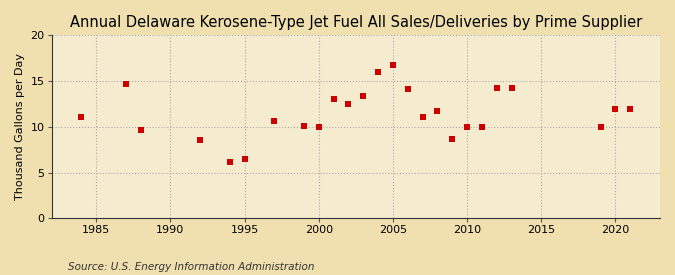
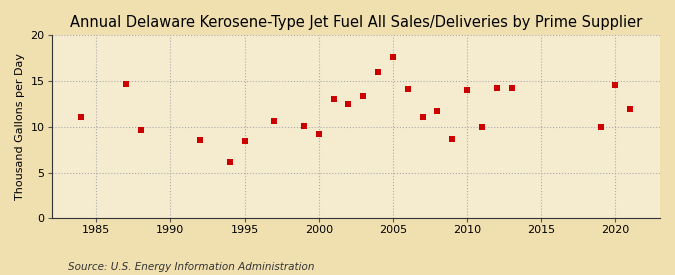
1995: 6.5 -> 8.4
2000: 10.0 -> 9.2
2005: 16.8 -> 17.6
2010: 10.0 -> 14.0
2020: 11.9 -> 14.6
